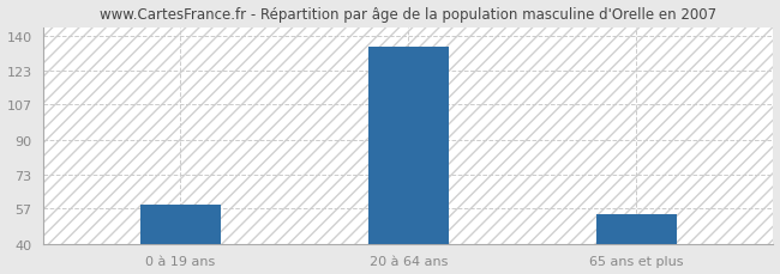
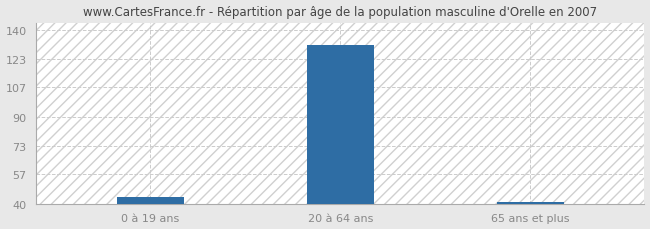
0 à 19 ans: 59 -> 44
20 à 64 ans: 135 -> 131
65 ans et plus: 54 -> 41
